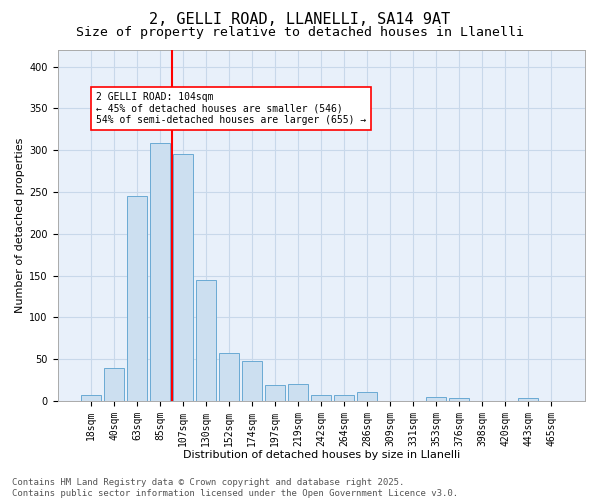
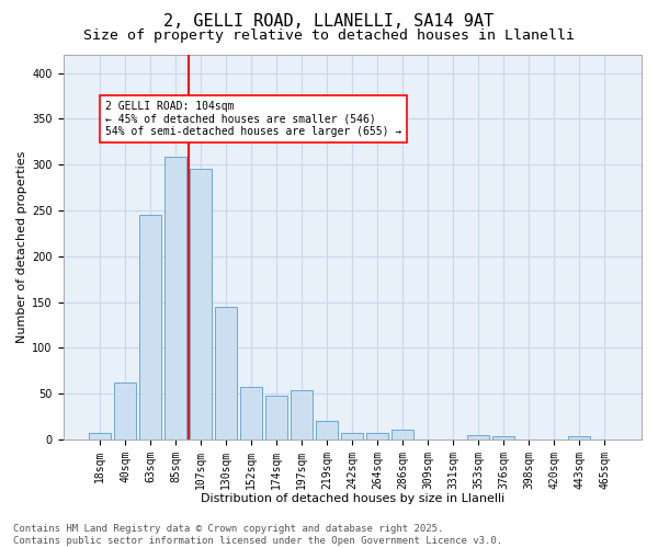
40sqm: 39 -> 62
197sqm: 19 -> 54
